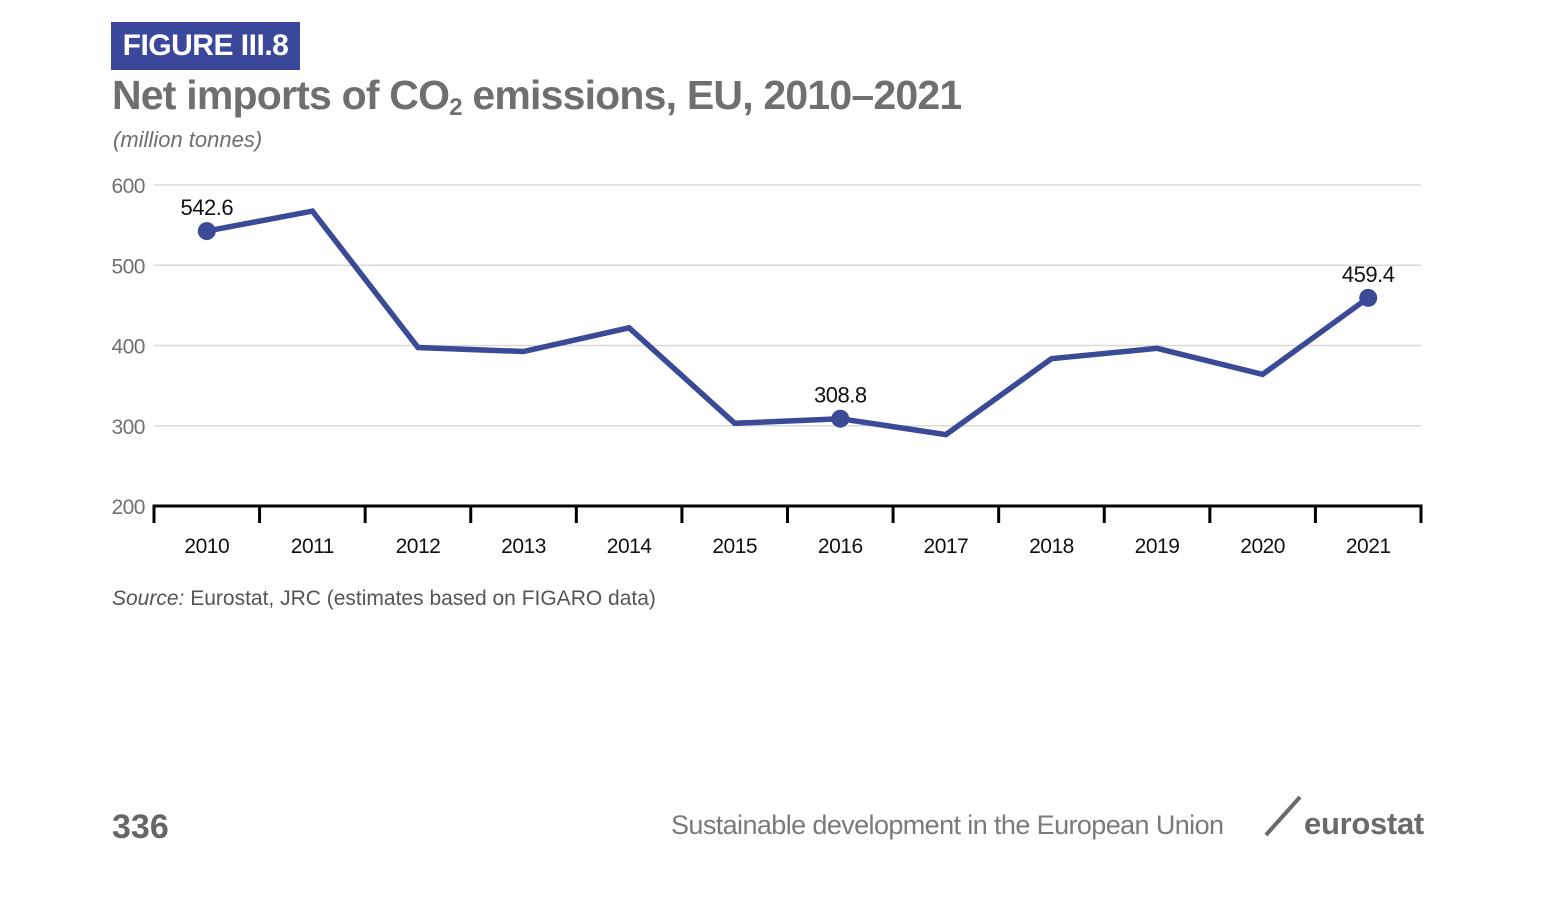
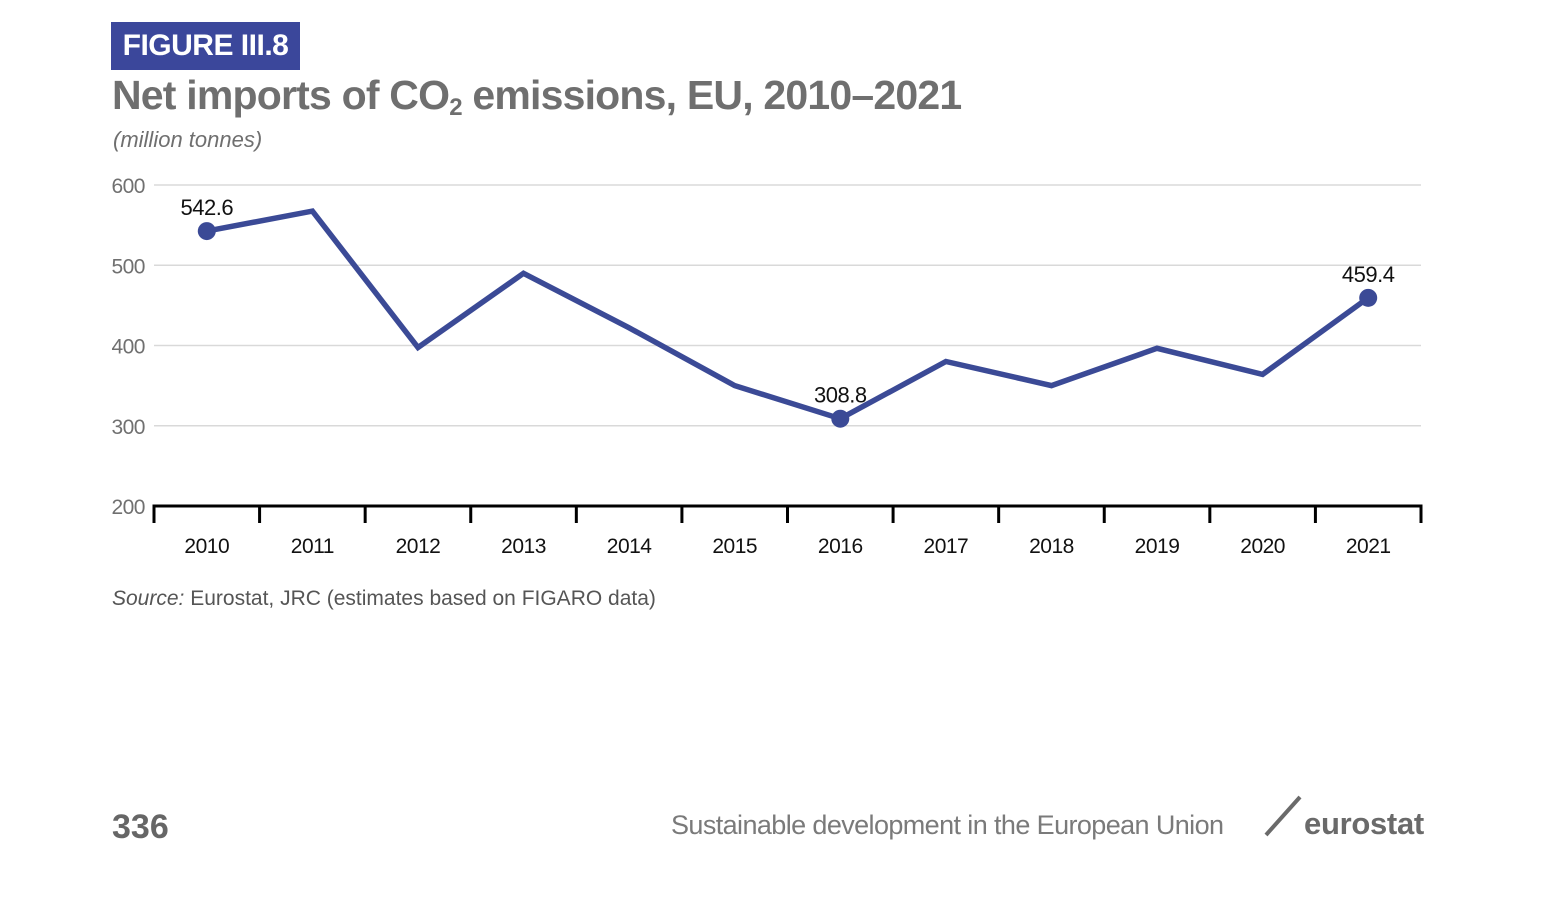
2013: 390 -> 490
2015: 300 -> 350
2017: 290 -> 380
2018: 380 -> 350
